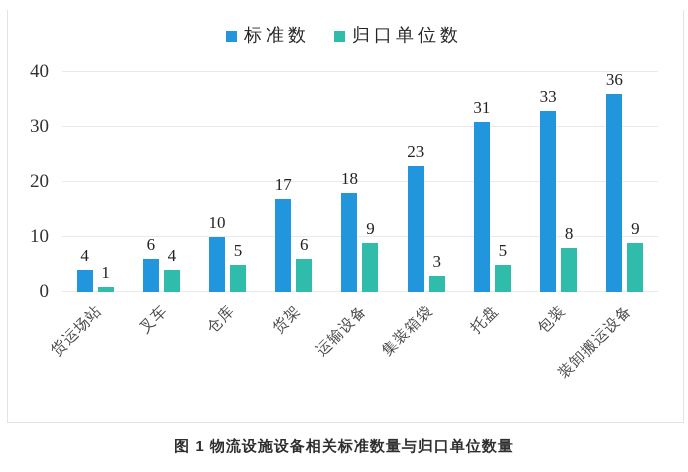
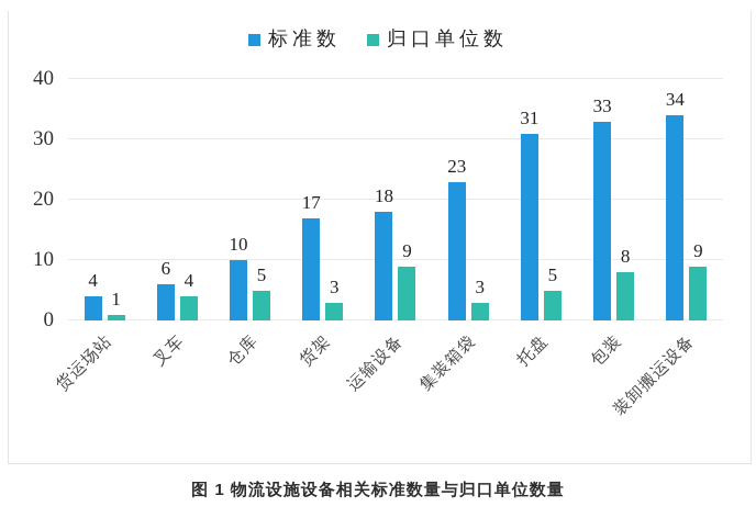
归口单位数/货架: 6 -> 3
标准数/装卸搬运设备: 36 -> 34
